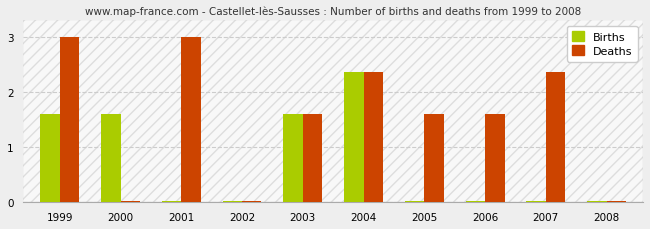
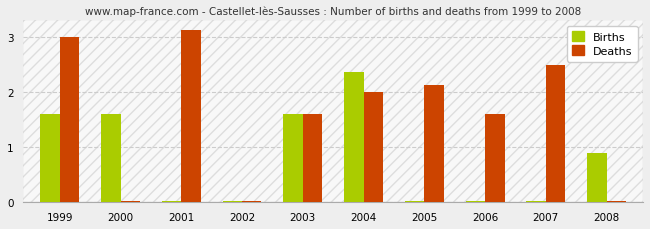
Deaths/2001: 3.00 -> 3.12
Deaths/2004: 2.35 -> 2.00
Deaths/2005: 1.60 -> 2.12
Deaths/2007: 2.35 -> 2.48
Births/2008: 0.03 -> 0.90
